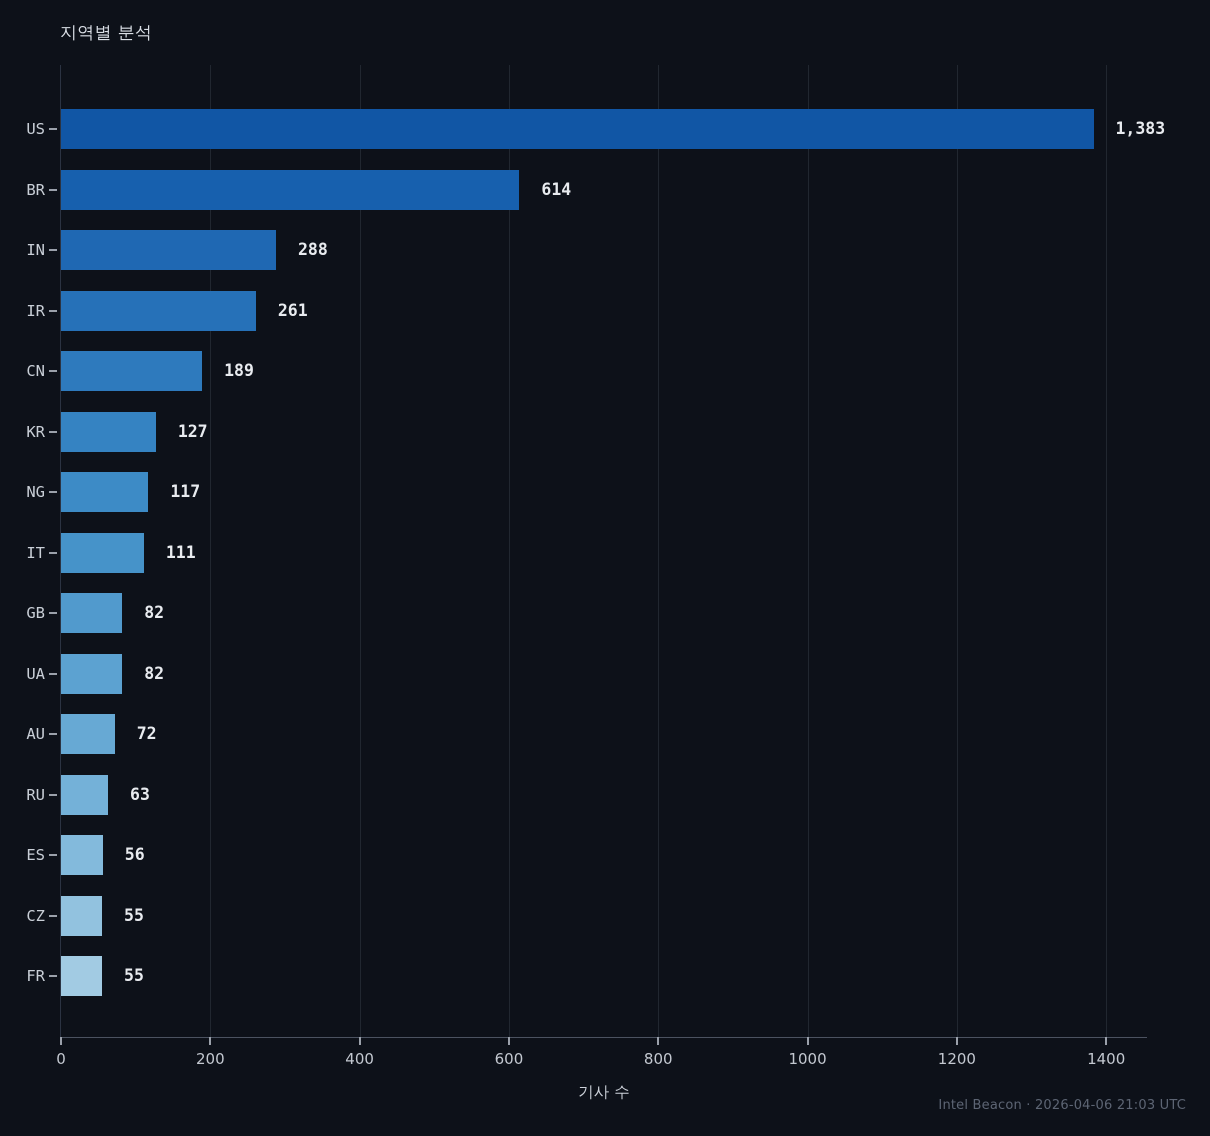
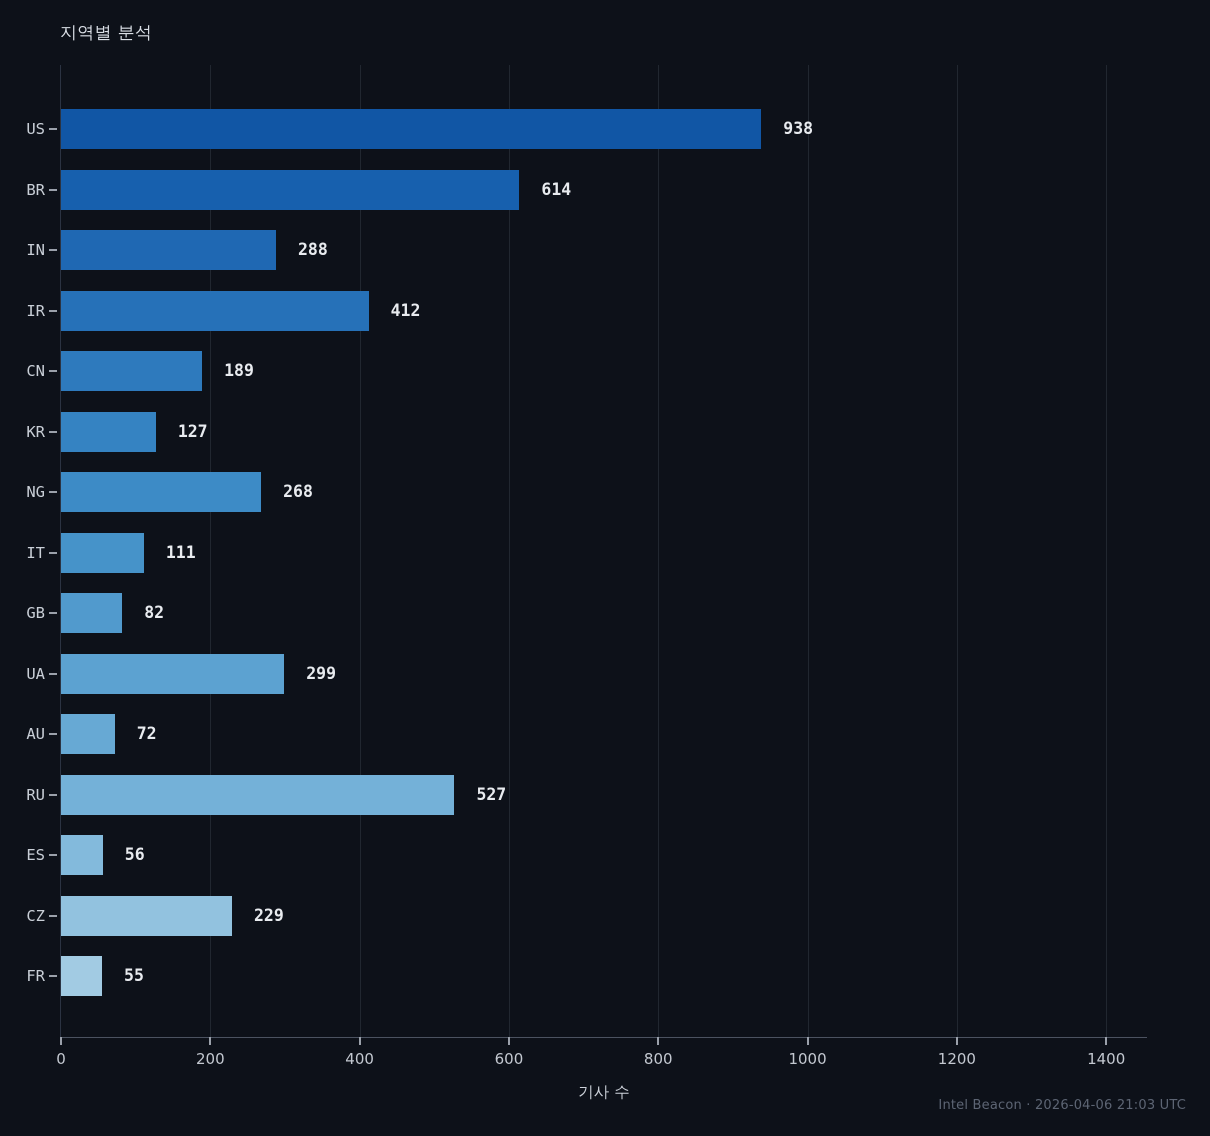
US: 1,383 -> 938
IR: 261 -> 412
NG: 117 -> 268
UA: 82 -> 299
RU: 63 -> 527
CZ: 55 -> 229
